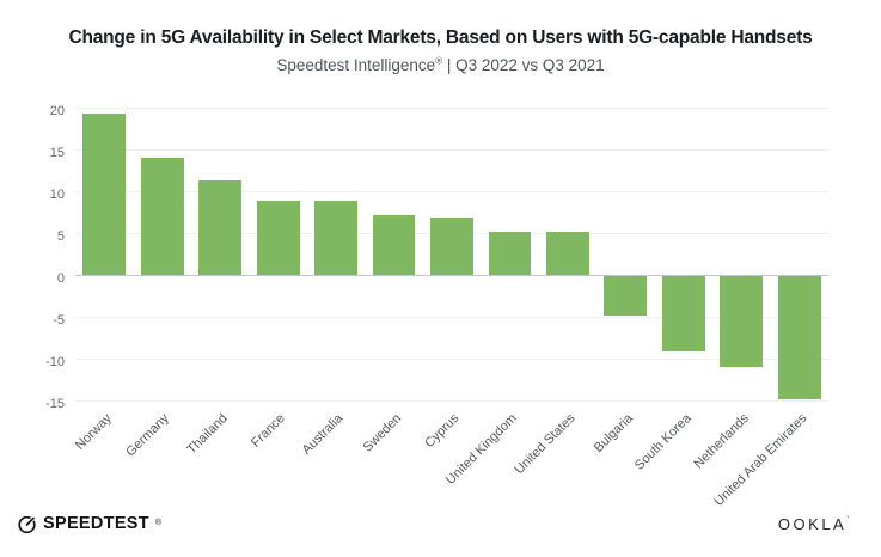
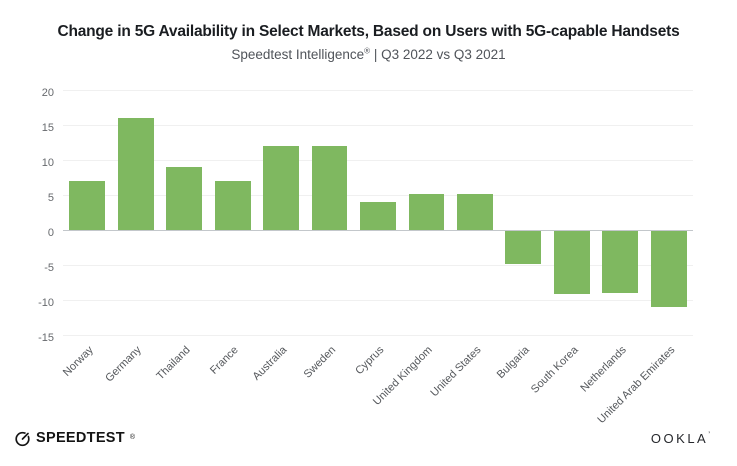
Norway: 19 -> 7
Germany: 14 -> 16
Thailand: 11 -> 9
France: 9 -> 7
Australia: 9 -> 12
Sweden: 7 -> 12
Cyprus: 7 -> 4
Netherlands: -11 -> -9
United Arab Emirates: -15 -> -11
